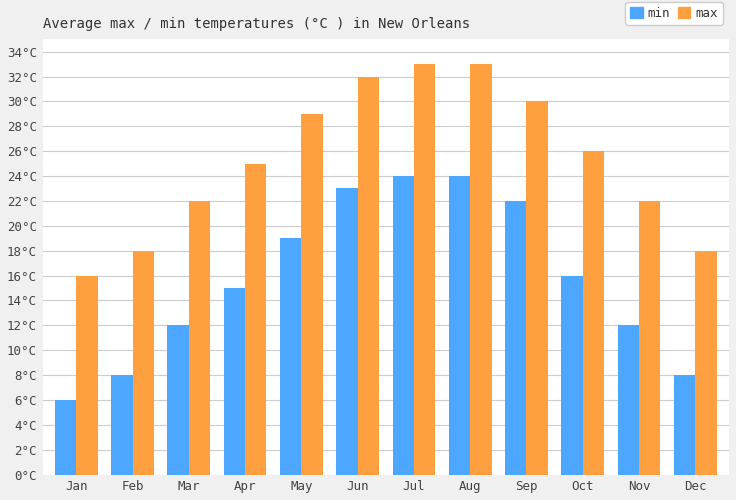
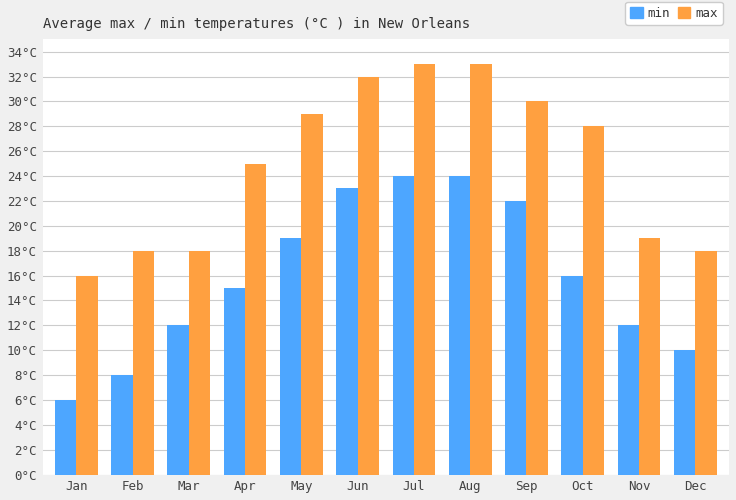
max/Mar: 22°C -> 18°C
max/Oct: 26°C -> 28°C
max/Nov: 22°C -> 19°C
min/Dec: 8°C -> 10°C
